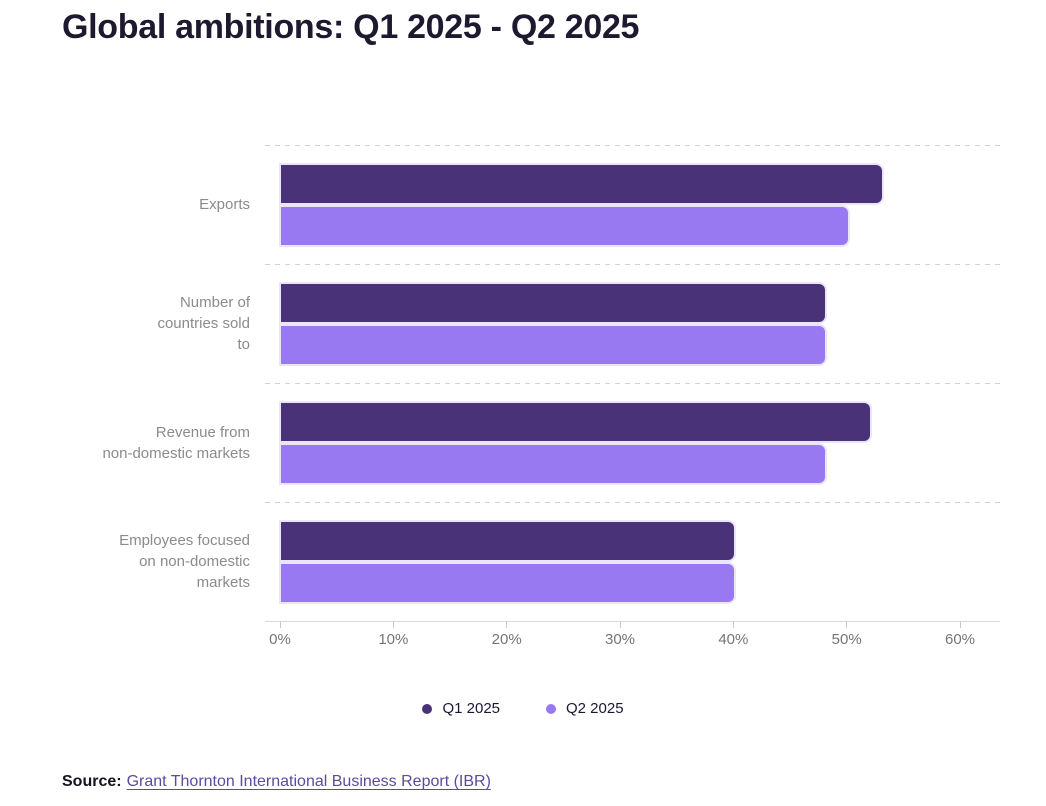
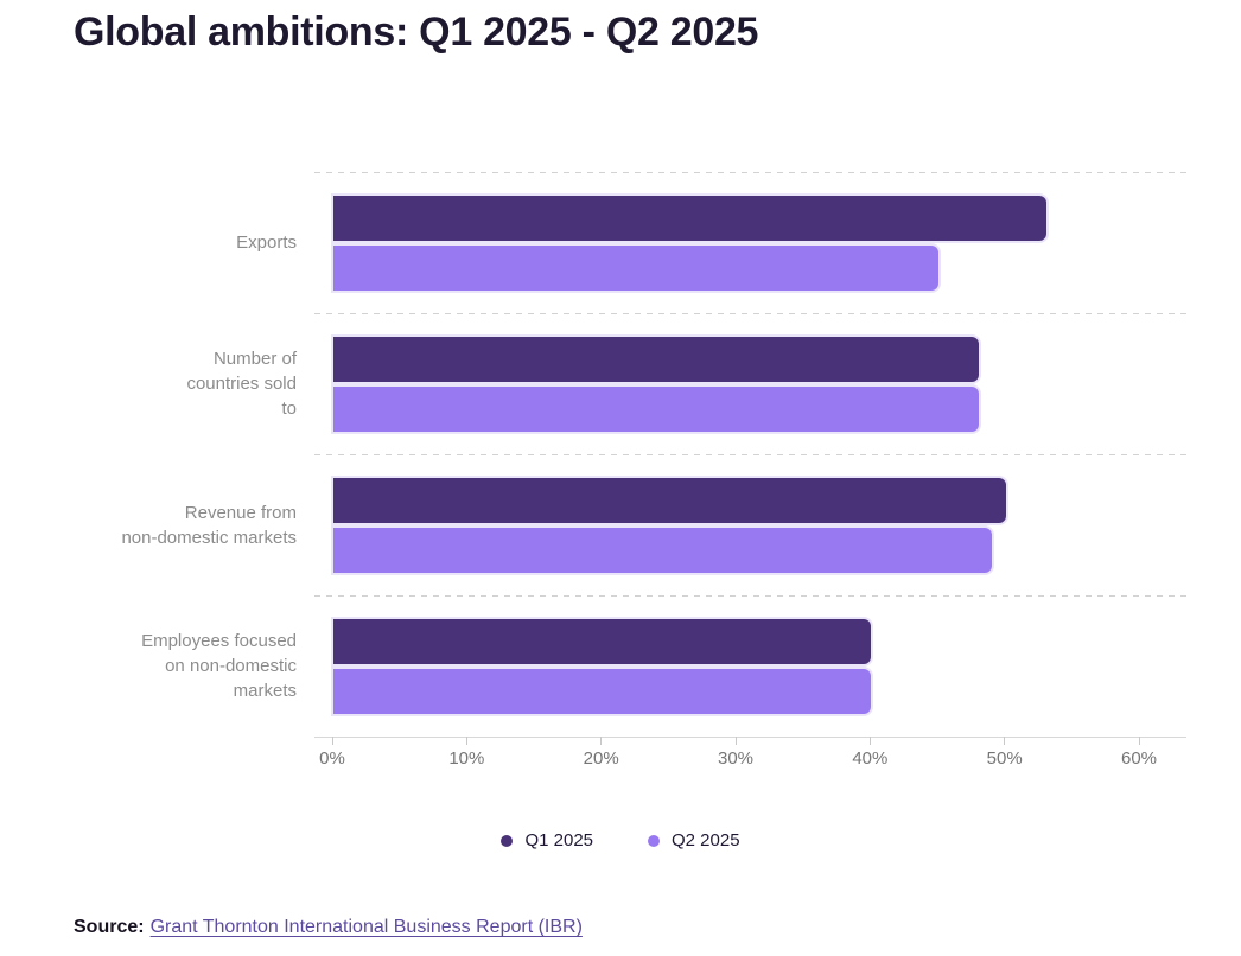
Q2 2025/Exports: 50% -> 45%
Q1 2025/Revenue from non-domestic markets: 52% -> 50%
Q2 2025/Revenue from non-domestic markets: 48% -> 49%
